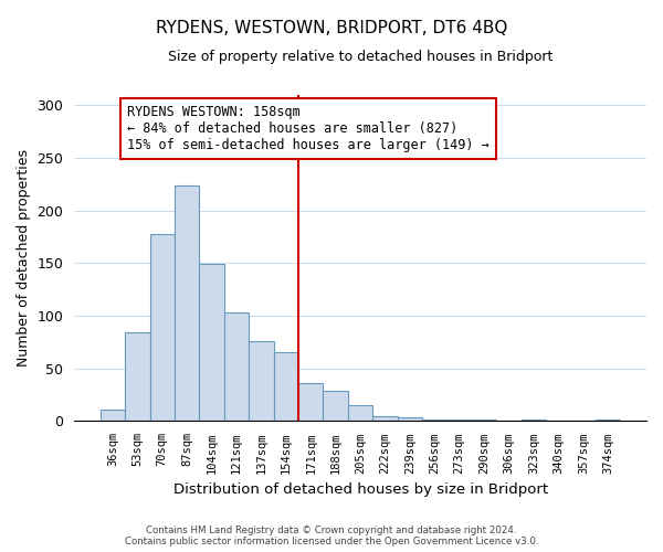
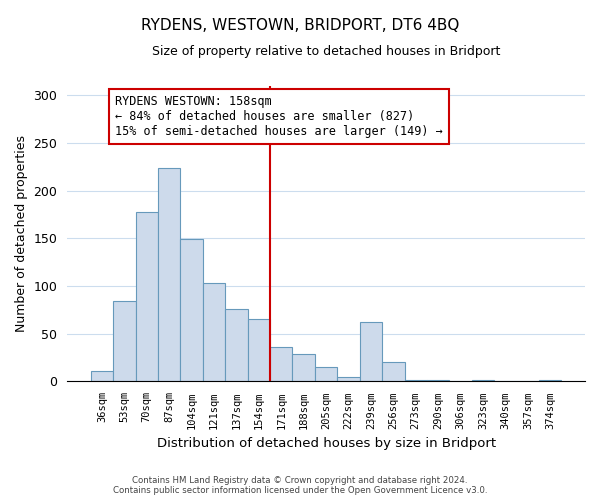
239sqm: 4 -> 62
256sqm: 2 -> 20
